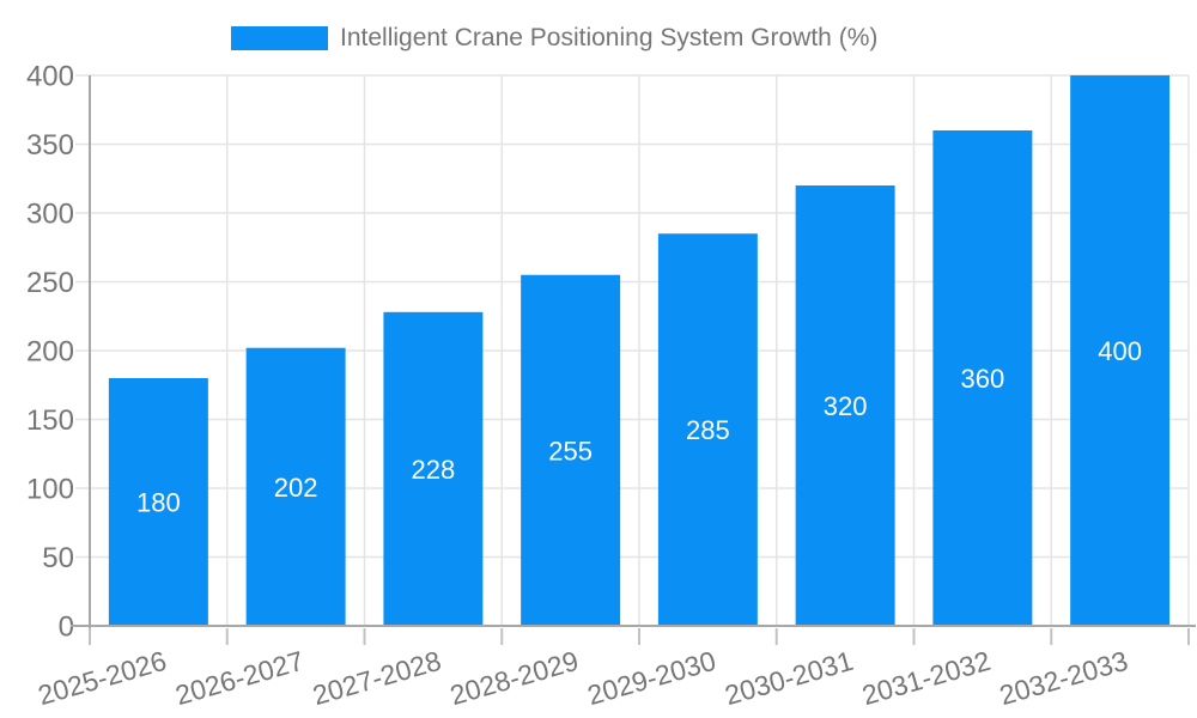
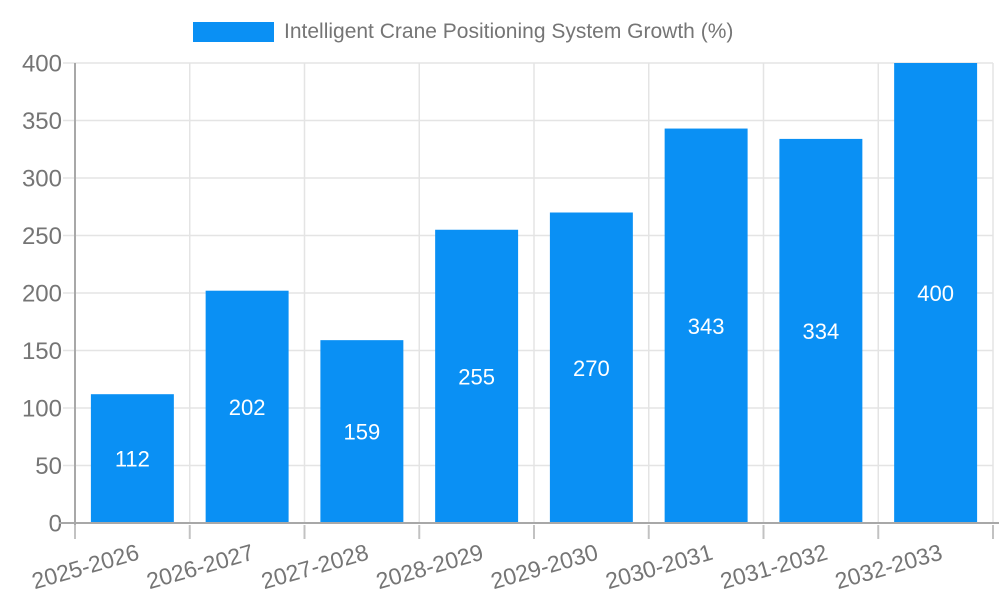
2025-2026: 180 -> 112
2027-2028: 228 -> 159
2029-2030: 285 -> 270
2030-2031: 320 -> 343
2031-2032: 360 -> 334
